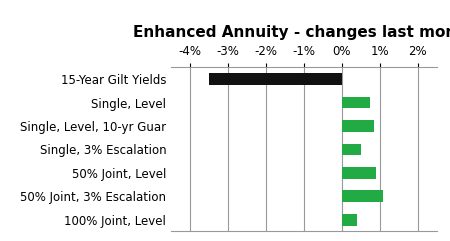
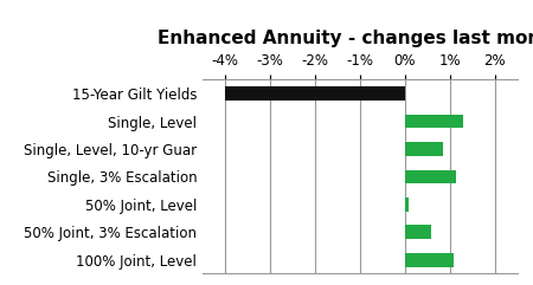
15-Year Gilt Yields: -3.50% -> -4.00%
Single, Level: 0.75% -> 1.30%
Single, 3% Escalation: 0.50% -> 1.15%
50% Joint, Level: 0.90% -> 0.10%
50% Joint, 3% Escalation: 1.10% -> 0.60%
100% Joint, Level: 0.40% -> 1.10%
